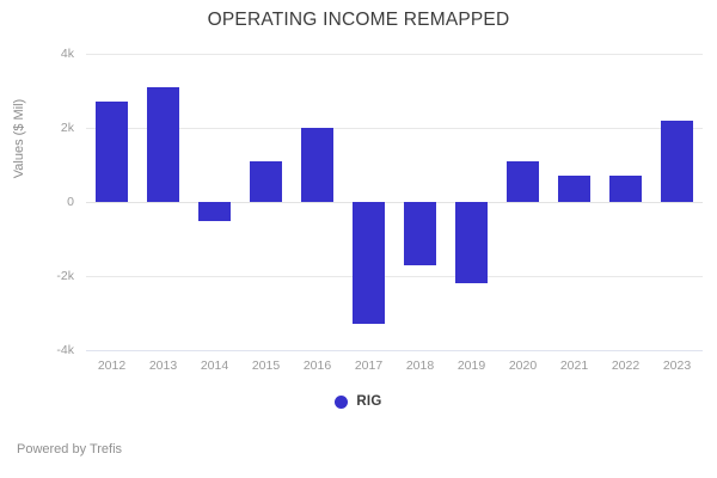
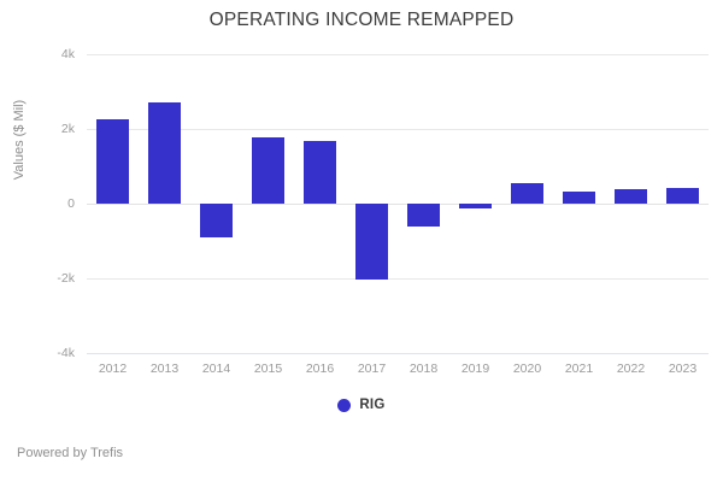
2012: 2.7k -> 2.3k
2013: 3.1k -> 2.7k
2014: -0.5k -> -0.9k
2015: 1.1k -> 1.8k
2016: 2.0k -> 1.7k
2017: -3.3k -> -2.0k
2018: -1.7k -> -0.6k
2019: -2.2k -> -0.1k
2020: 1.1k -> 0.6k
2021: 0.7k -> 0.3k
2022: 0.7k -> 0.4k
2023: 2.2k -> 0.4k
